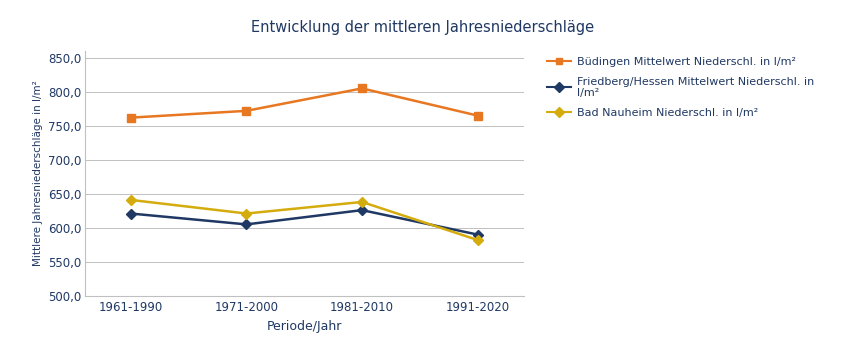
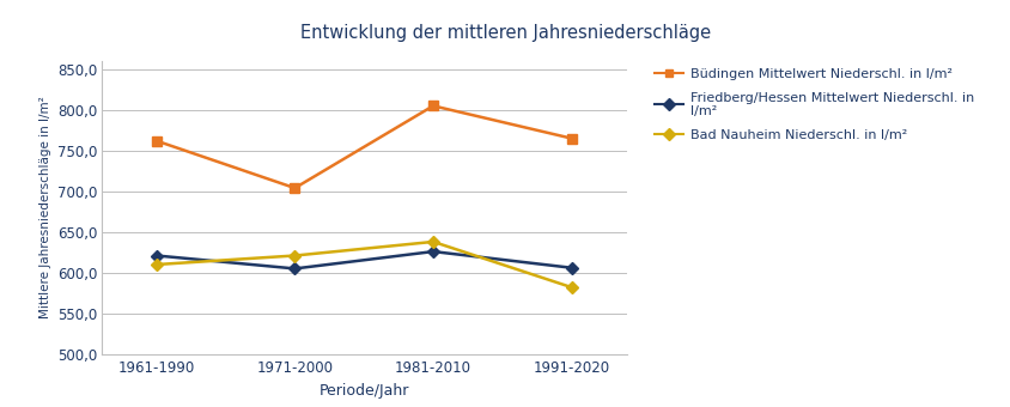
Bad Nauheim Niederschl. in l/m²/1961-1990: 641 -> 610
Büdingen Mittelwert Niederschl. in l/m²/1971-2000: 772 -> 704
Friedberg/Hessen Mittelwert Niederschl. in l/m²/1991-2020: 590 -> 606
